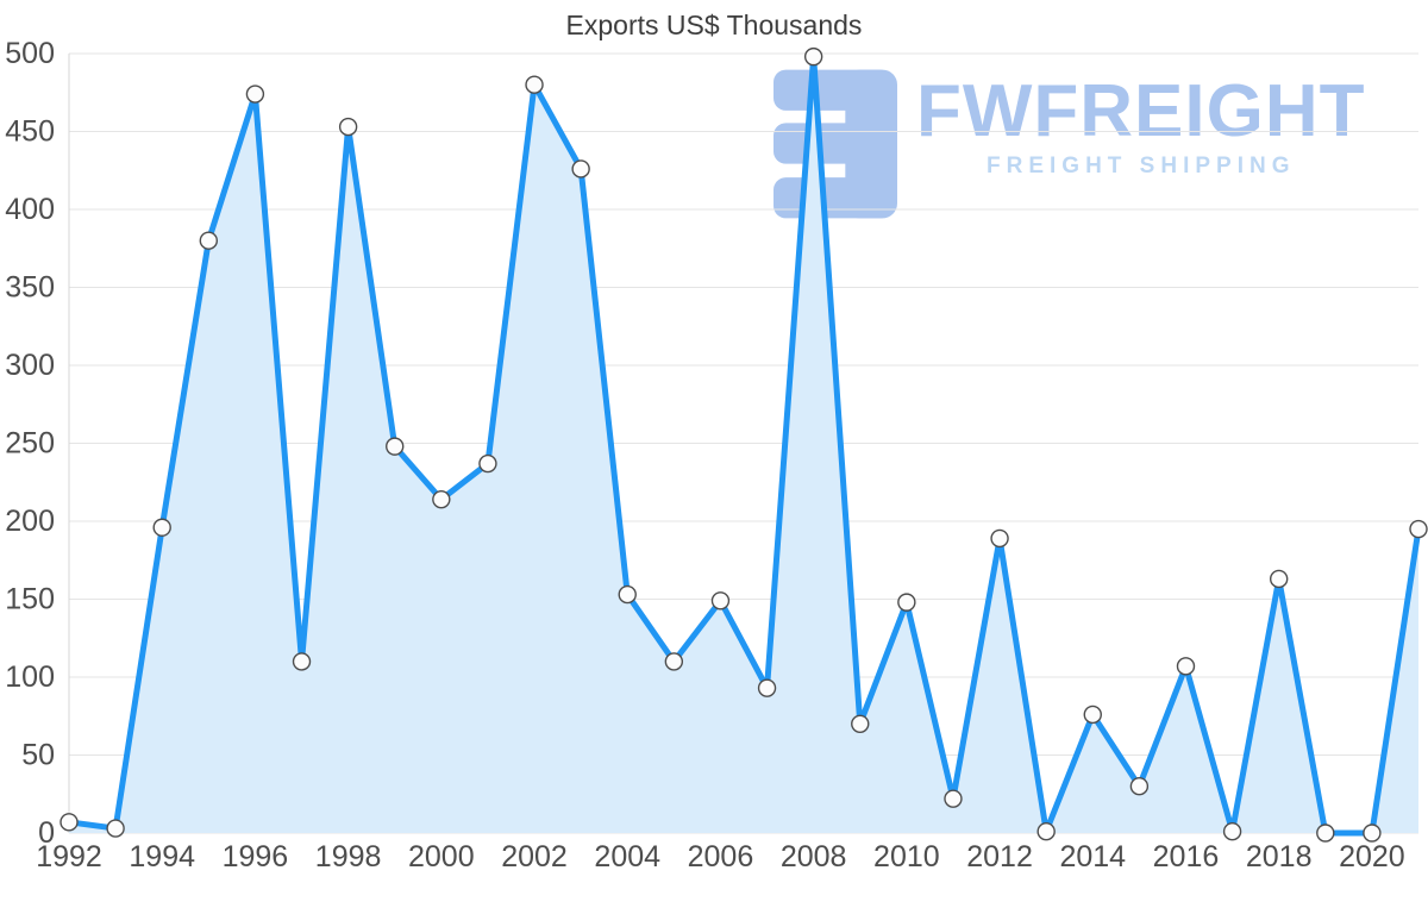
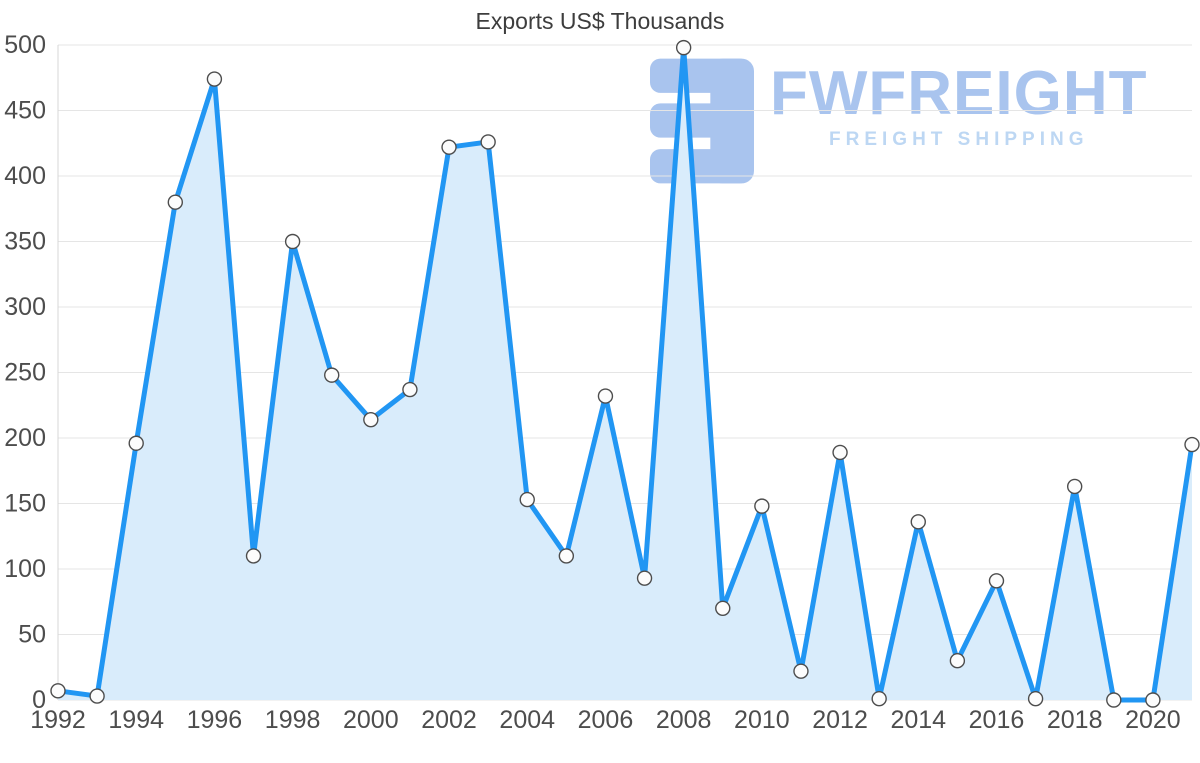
1998: 453 -> 350
2002: 480 -> 422
2006: 149 -> 232
2014: 76 -> 136
2016: 107 -> 91
